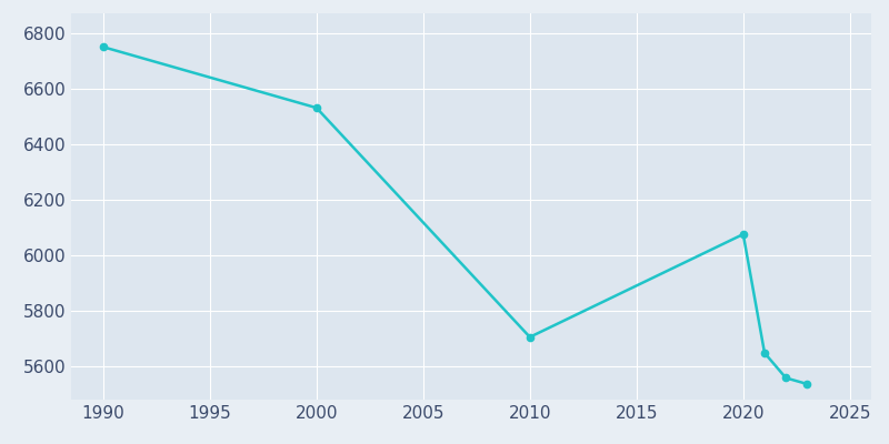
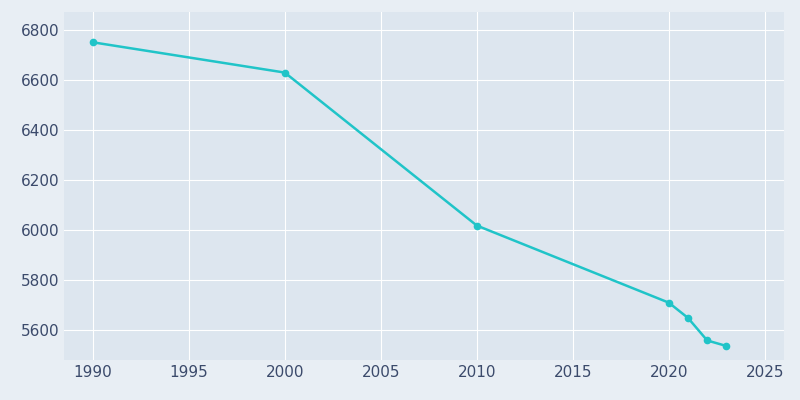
2000: 6530 -> 6628
2010: 5705 -> 6017
2020: 6075 -> 5709
